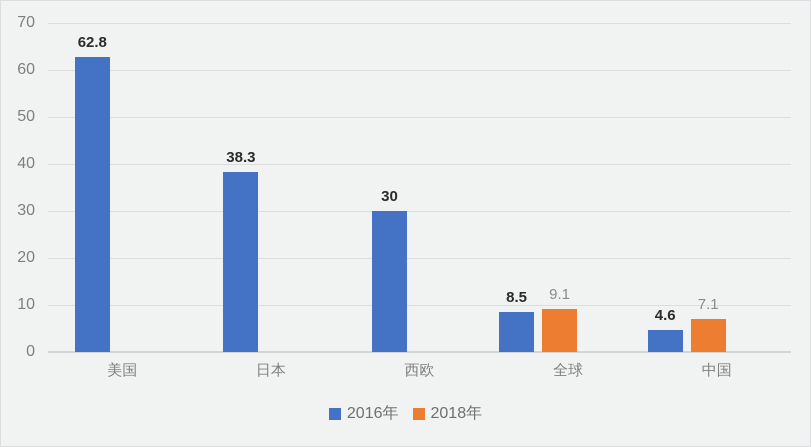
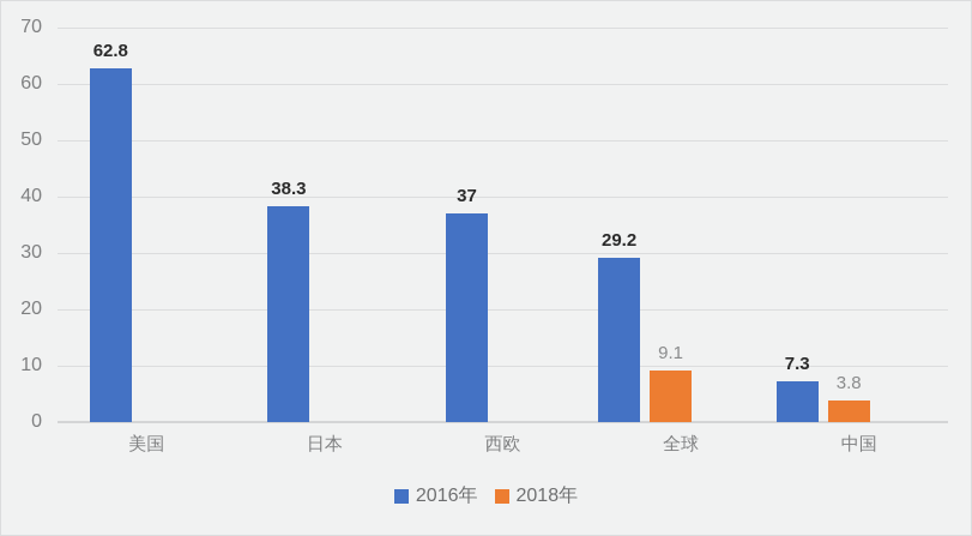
2016年/西欧: 30 -> 37
2016年/全球: 8.5 -> 29.2
2016年/中国: 4.6 -> 7.3
2018年/中国: 7.1 -> 3.8
